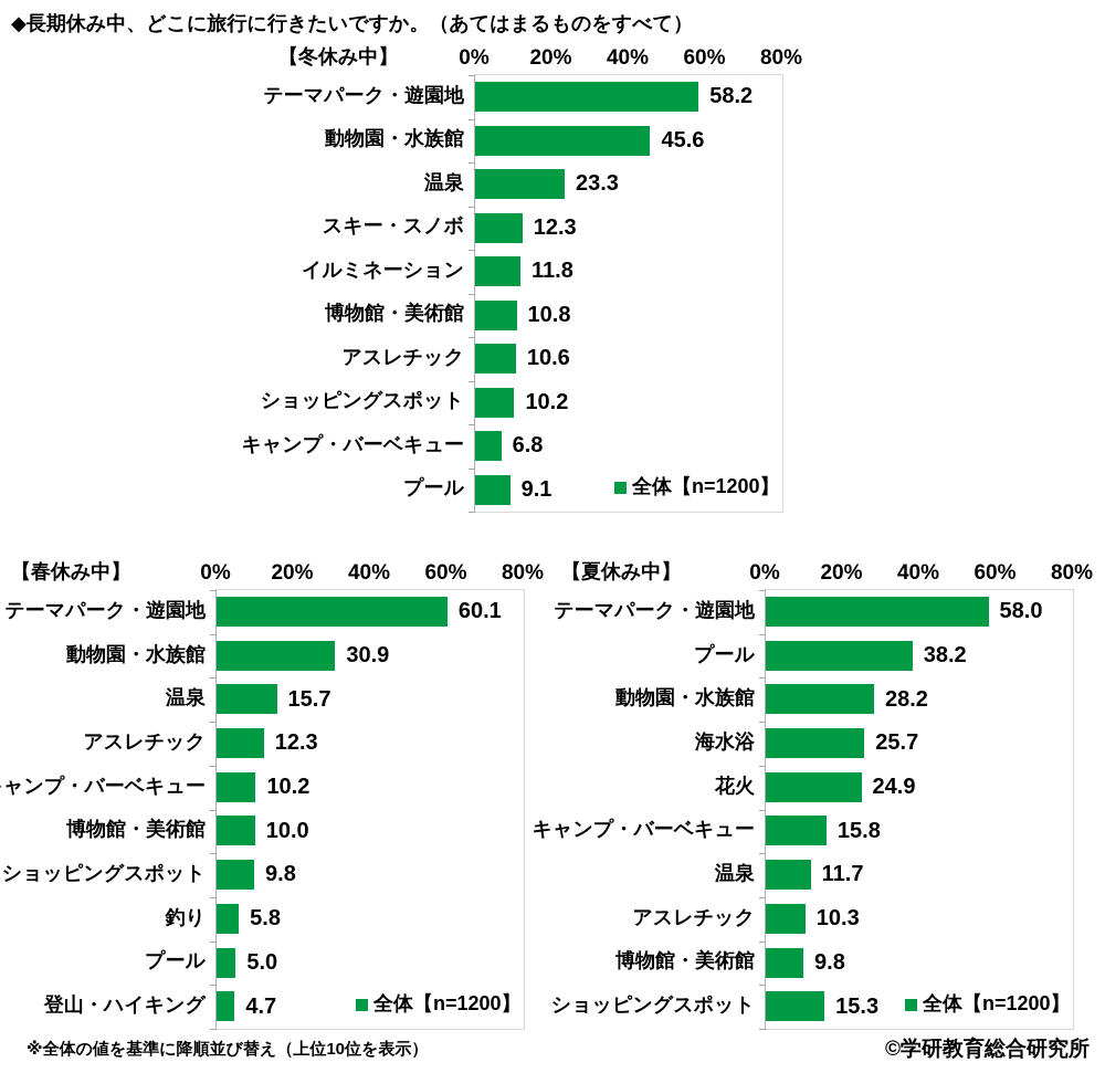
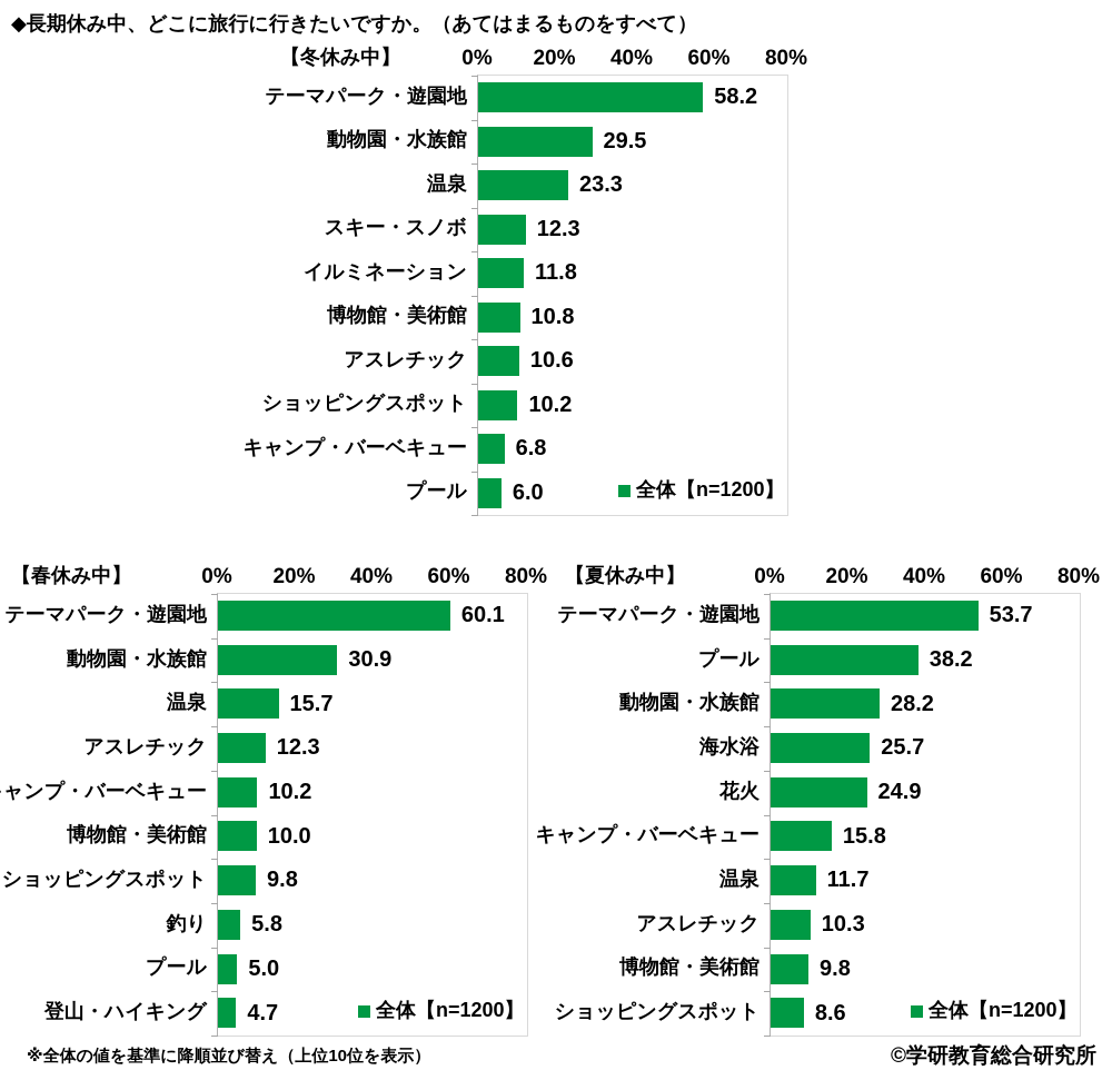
【冬休み中】/動物園・水族館: 45.6 -> 29.5
【冬休み中】/プール: 9.1 -> 6.0
【夏休み中】/テーマパーク・遊園地: 58.0 -> 53.7
【夏休み中】/ショッピングスポット: 15.3 -> 8.6
